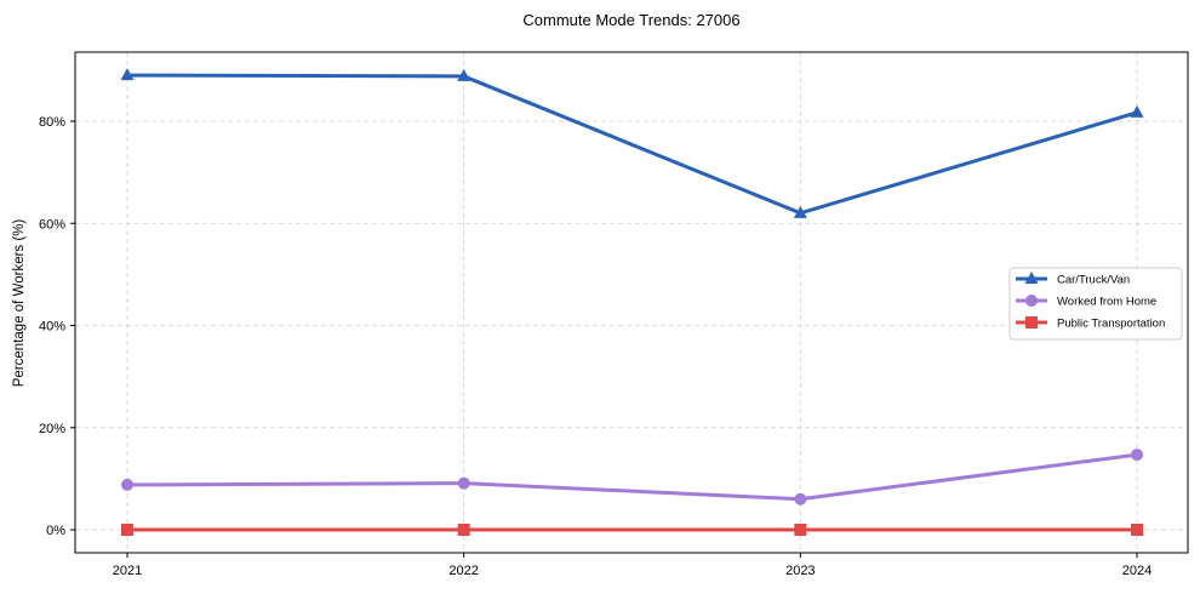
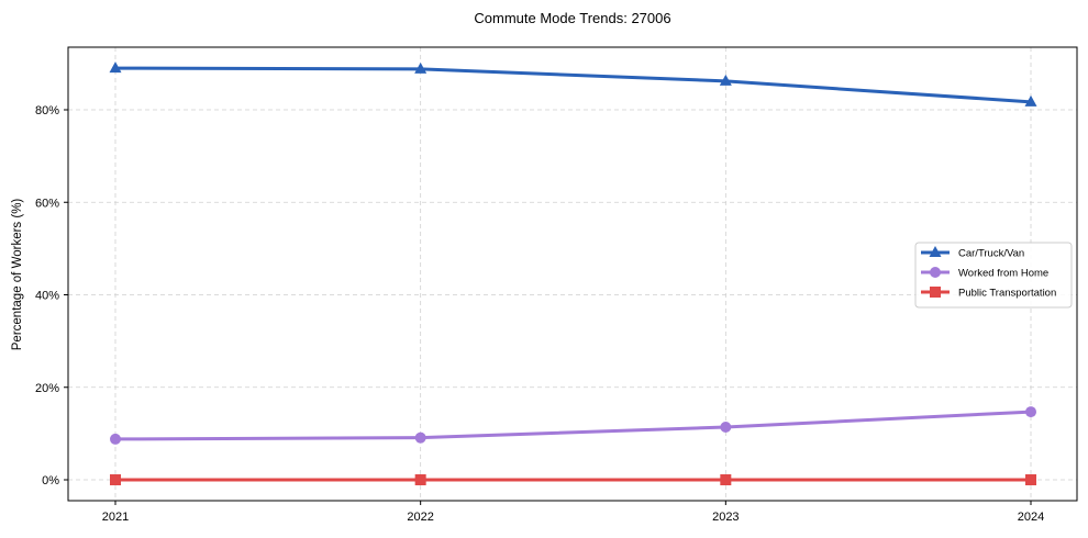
Car/Truck/Van/2023: 62% -> 86%
Worked from Home/2023: 6% -> 11%
